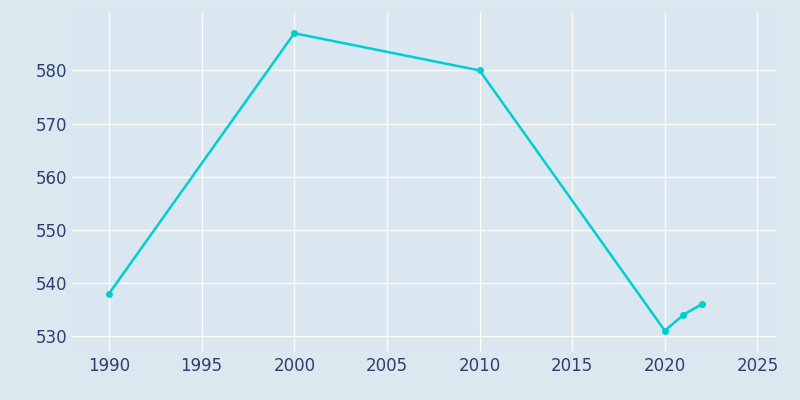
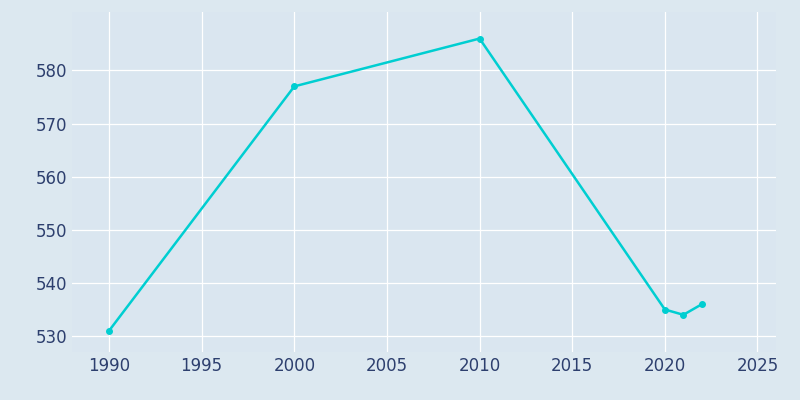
1990: 538 -> 531
2000: 587 -> 577
2010: 580 -> 586
2020: 531 -> 535
